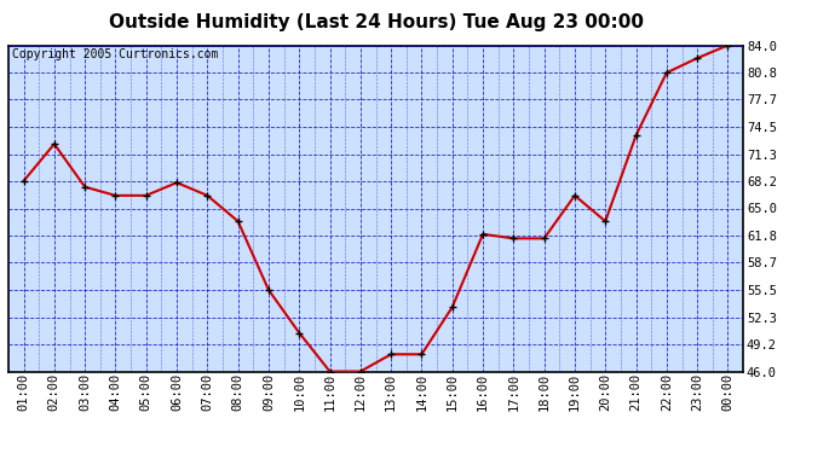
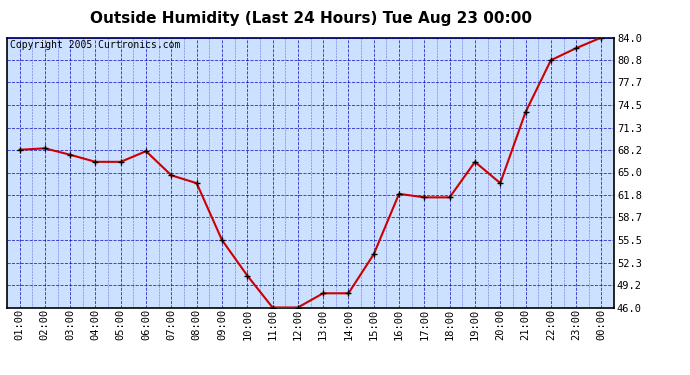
02:00: 72.5 -> 68.4
07:00: 66.5 -> 64.6
